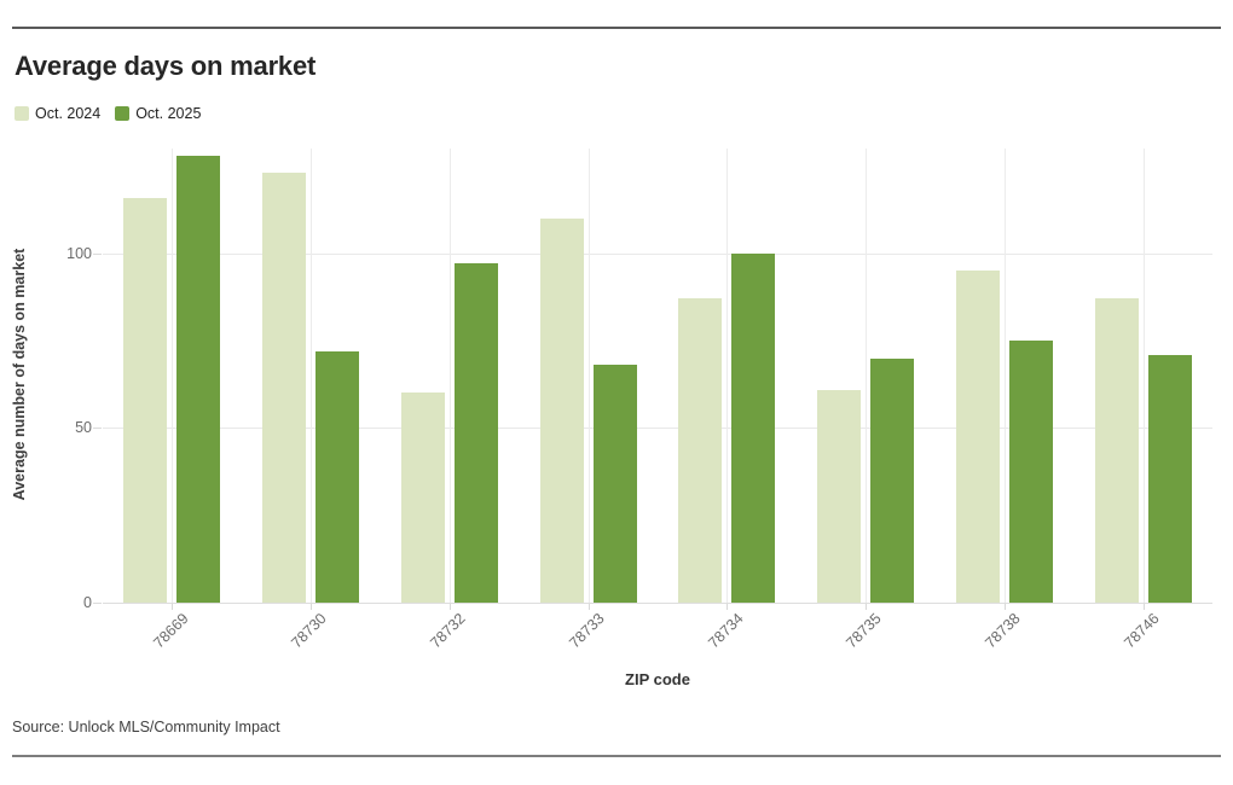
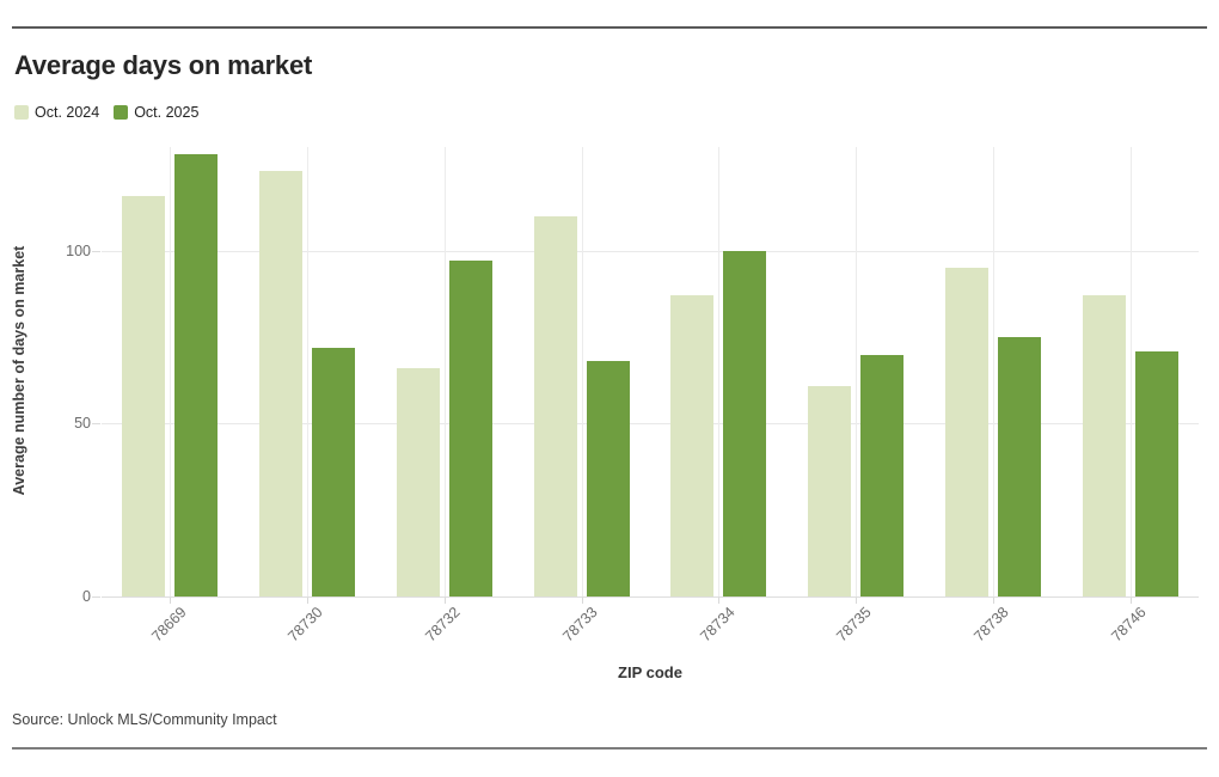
Oct. 2024/78732: 60 -> 66
